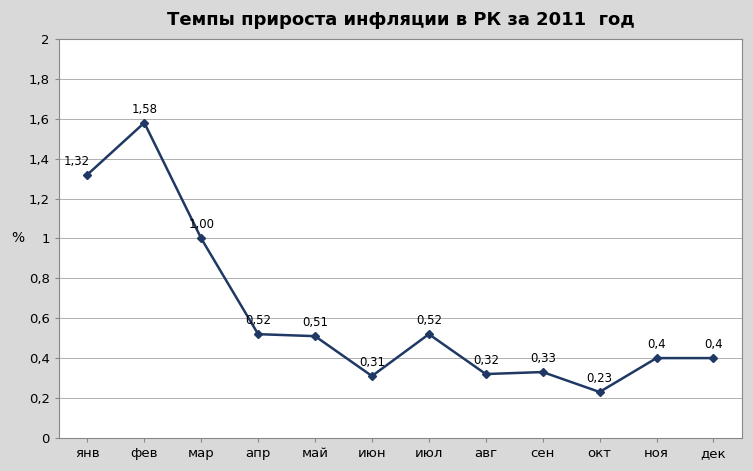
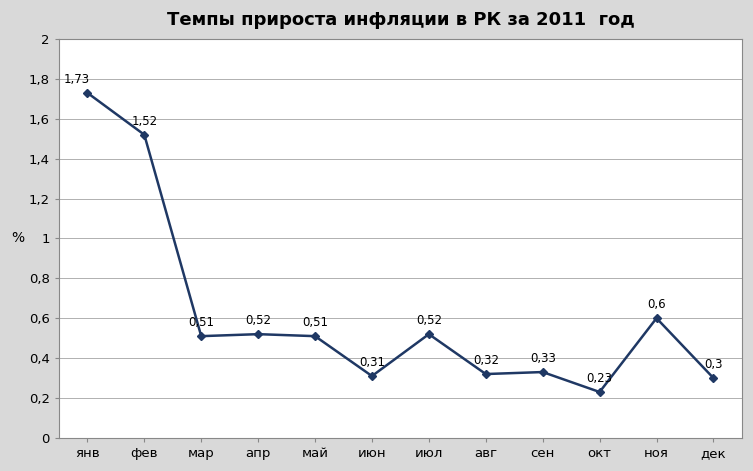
янв: 1,32 -> 1,73
фев: 1,58 -> 1,52
мар: 1,00 -> 0,51
ноя: 0,4 -> 0,6
дек: 0,4 -> 0,3
